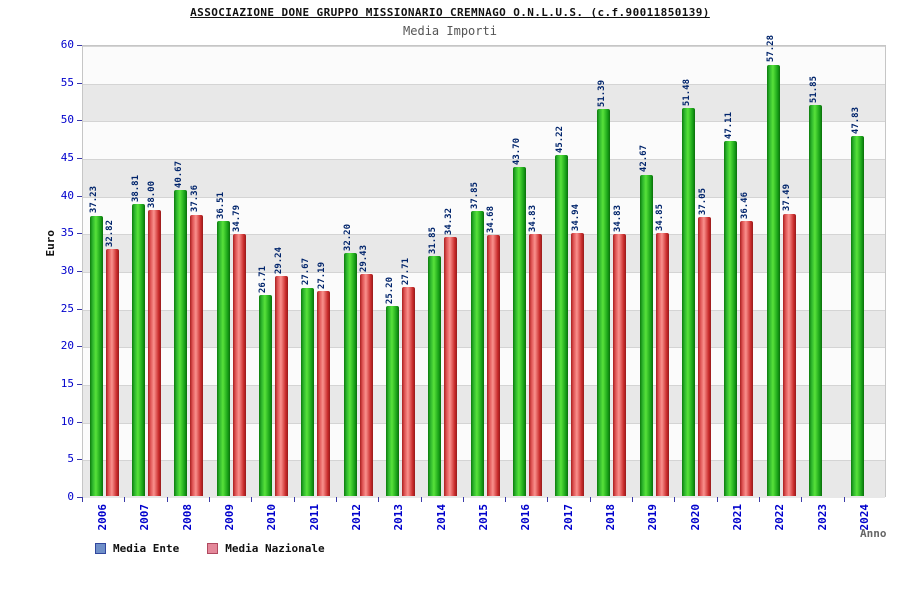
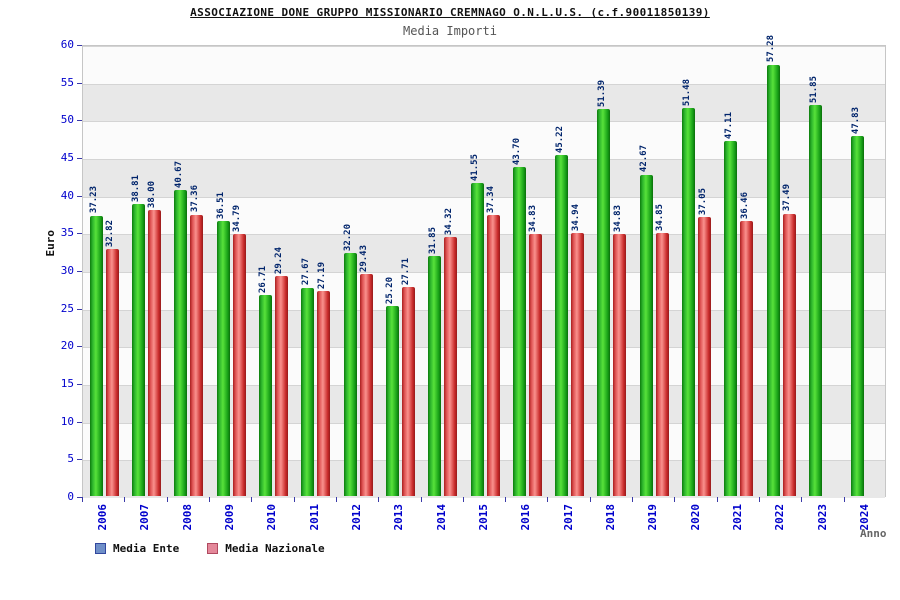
Media Ente/2015: 37.85 -> 41.55
Media Nazionale/2015: 34.68 -> 37.34
